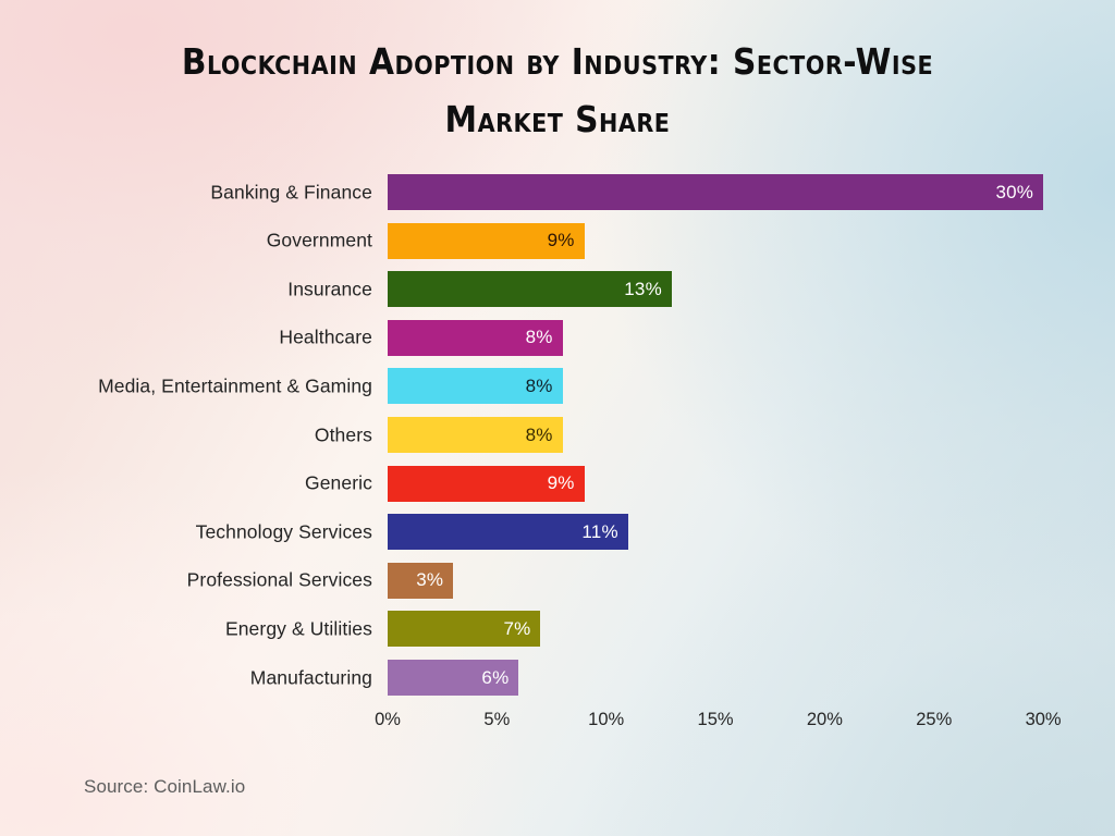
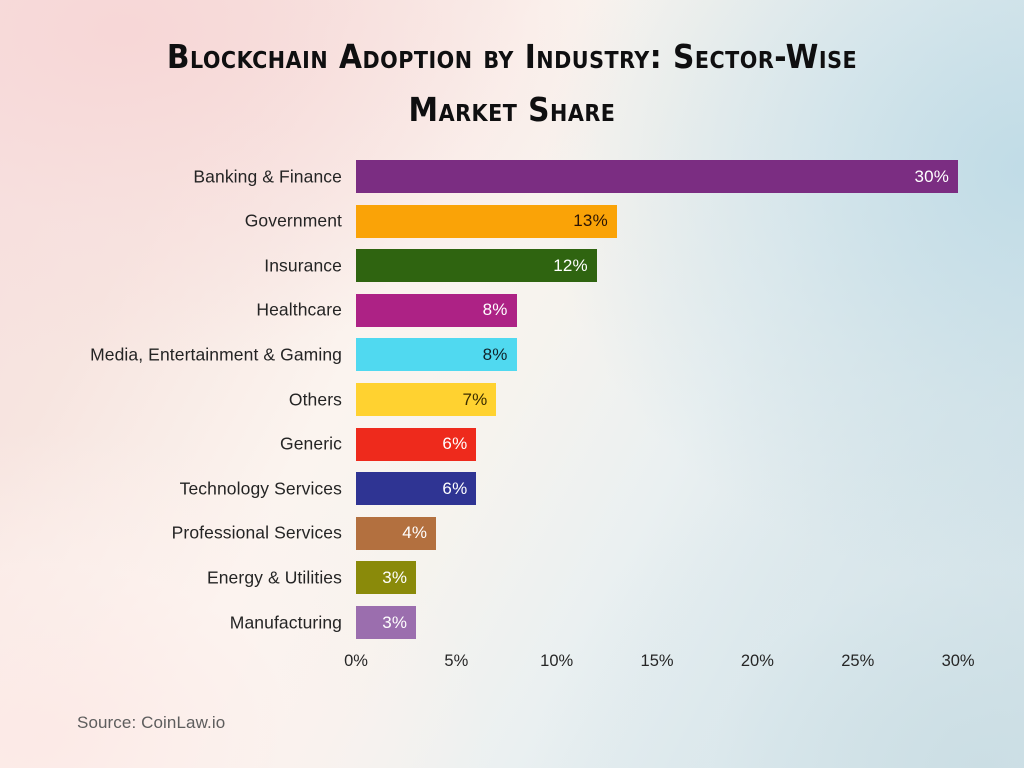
Government: 9% -> 13%
Insurance: 13% -> 12%
Others: 8% -> 7%
Generic: 9% -> 6%
Technology Services: 11% -> 6%
Professional Services: 3% -> 4%
Energy & Utilities: 7% -> 3%
Manufacturing: 6% -> 3%
